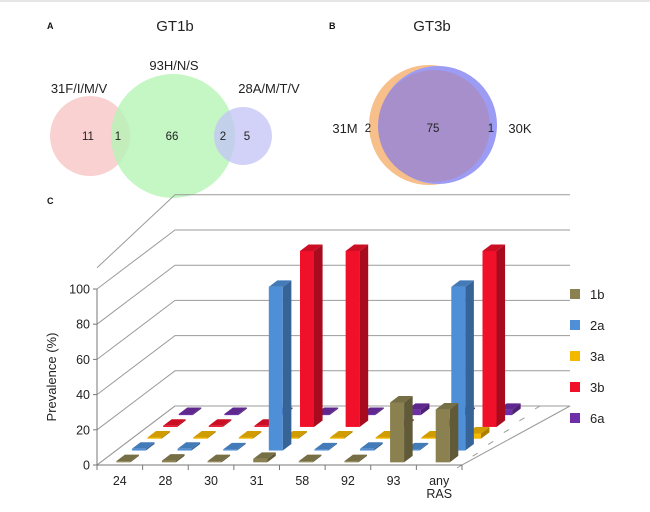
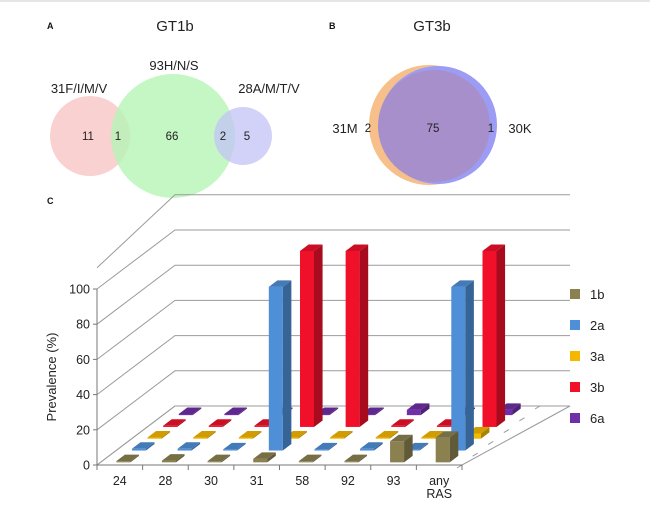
1b/93: 34 -> 12
1b/any RAS: 30 -> 14
